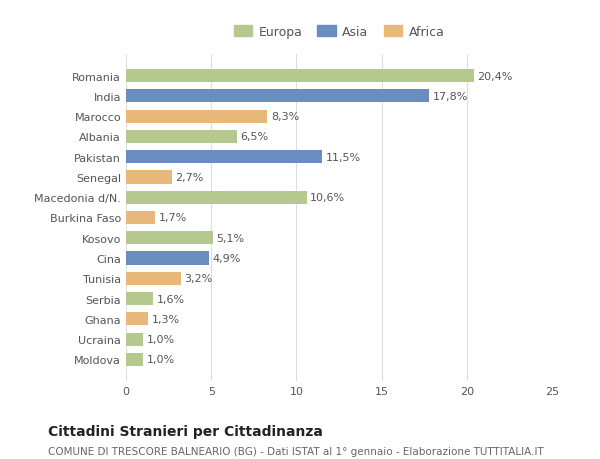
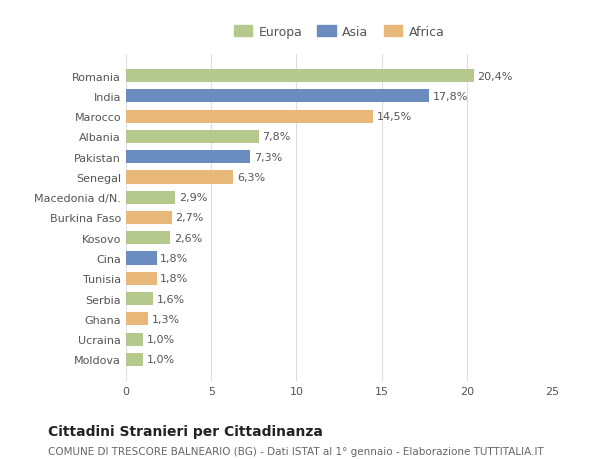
Marocco: 8,3% -> 14,5%
Albania: 6,5% -> 7,8%
Pakistan: 11,5% -> 7,3%
Senegal: 2,7% -> 6,3%
Macedonia d/N.: 10,6% -> 2,9%
Burkina Faso: 1,7% -> 2,7%
Kosovo: 5,1% -> 2,6%
Cina: 4,9% -> 1,8%
Tunisia: 3,2% -> 1,8%
